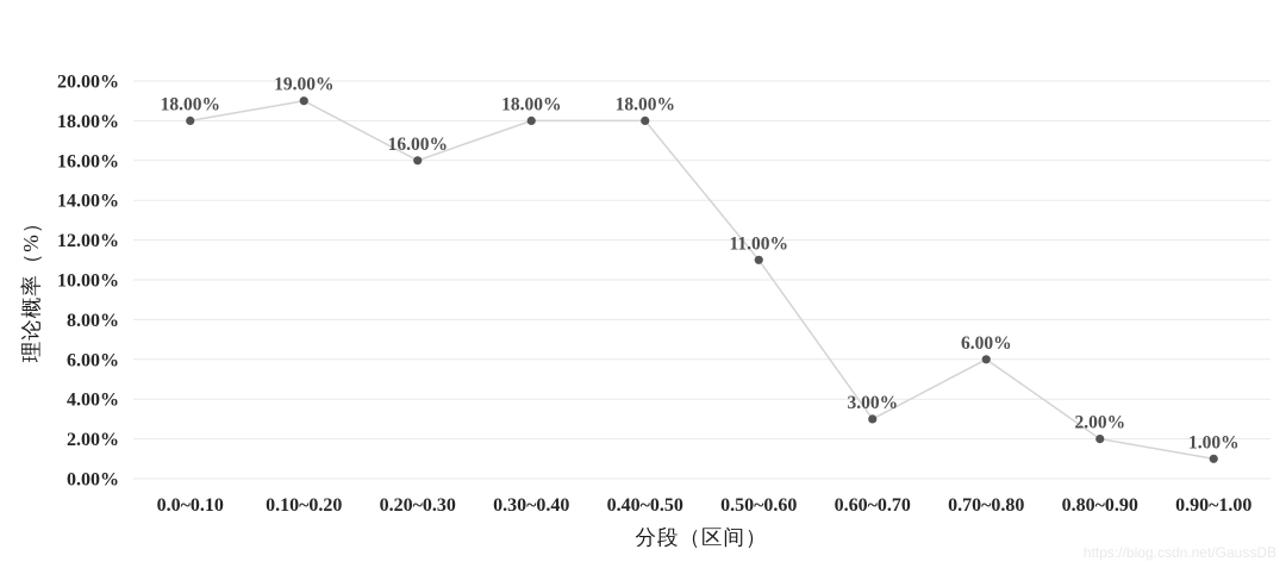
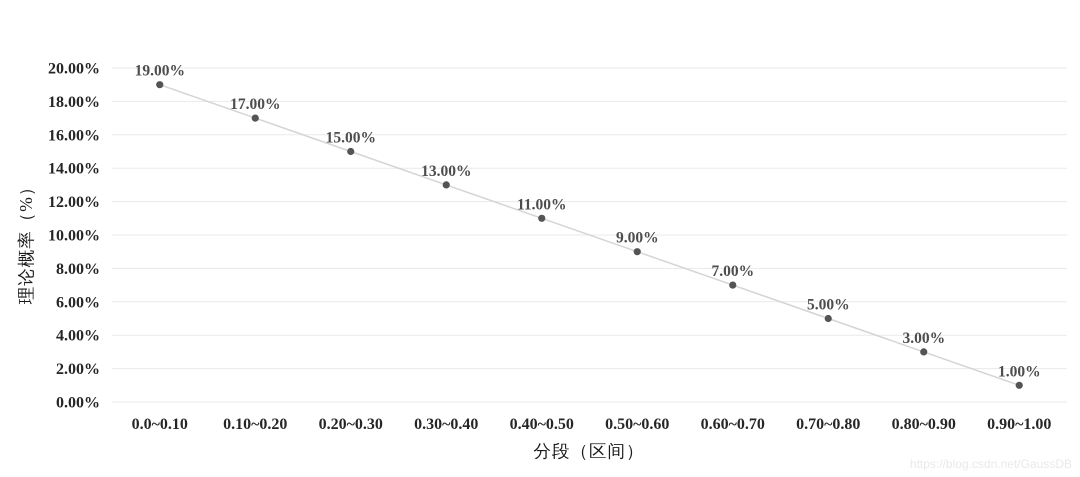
0.0~0.10: 18.00% -> 19.00%
0.10~0.20: 19.00% -> 17.00%
0.20~0.30: 16.00% -> 15.00%
0.30~0.40: 18.00% -> 13.00%
0.40~0.50: 18.00% -> 11.00%
0.50~0.60: 11.00% -> 9.00%
0.60~0.70: 3.00% -> 7.00%
0.70~0.80: 6.00% -> 5.00%
0.80~0.90: 2.00% -> 3.00%
